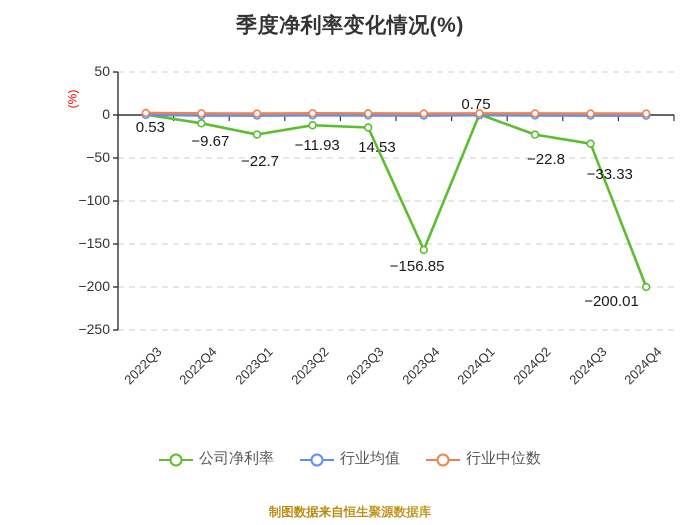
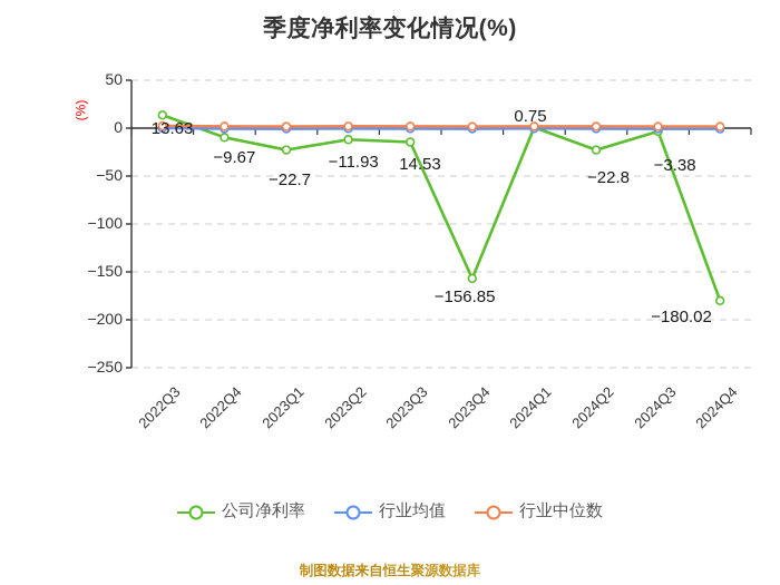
公司净利率/2022Q3: 0.53 -> 13.63
公司净利率/2024Q3: −33.33 -> −3.38
公司净利率/2024Q4: −200.01 -> −180.02
